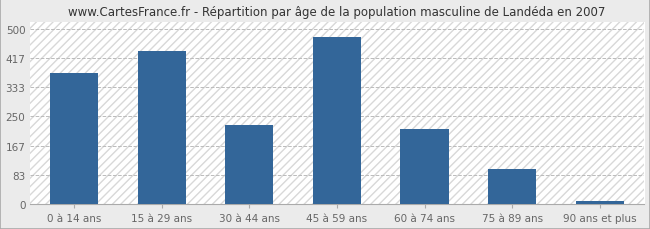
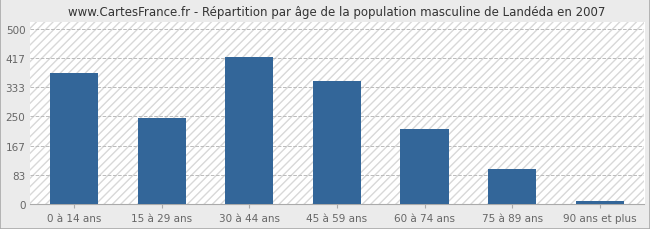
15 à 29 ans: 435 -> 245
30 à 44 ans: 225 -> 420
45 à 59 ans: 475 -> 350
